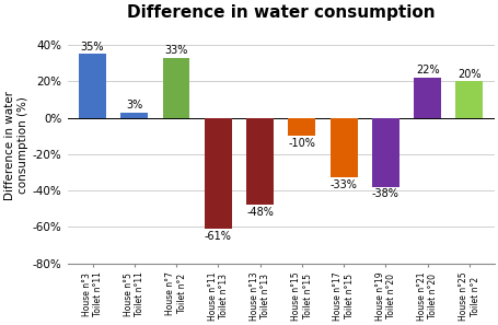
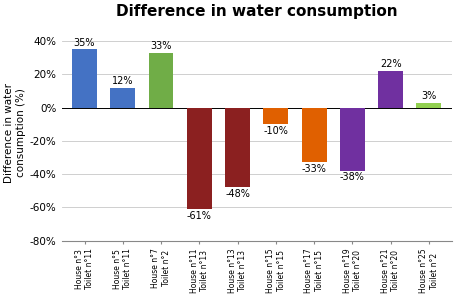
House n°5 Toilet n°11: 3% -> 12%
House n°25 Toilet n°2: 20% -> 3%
